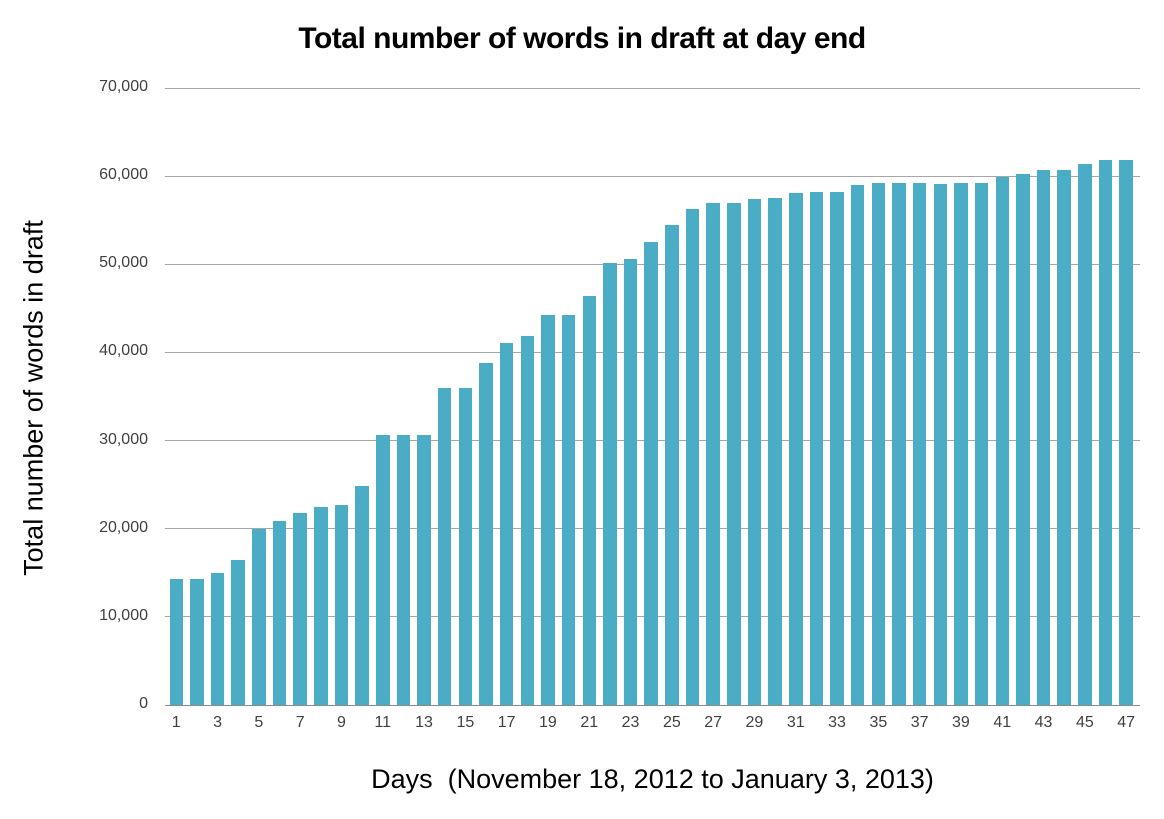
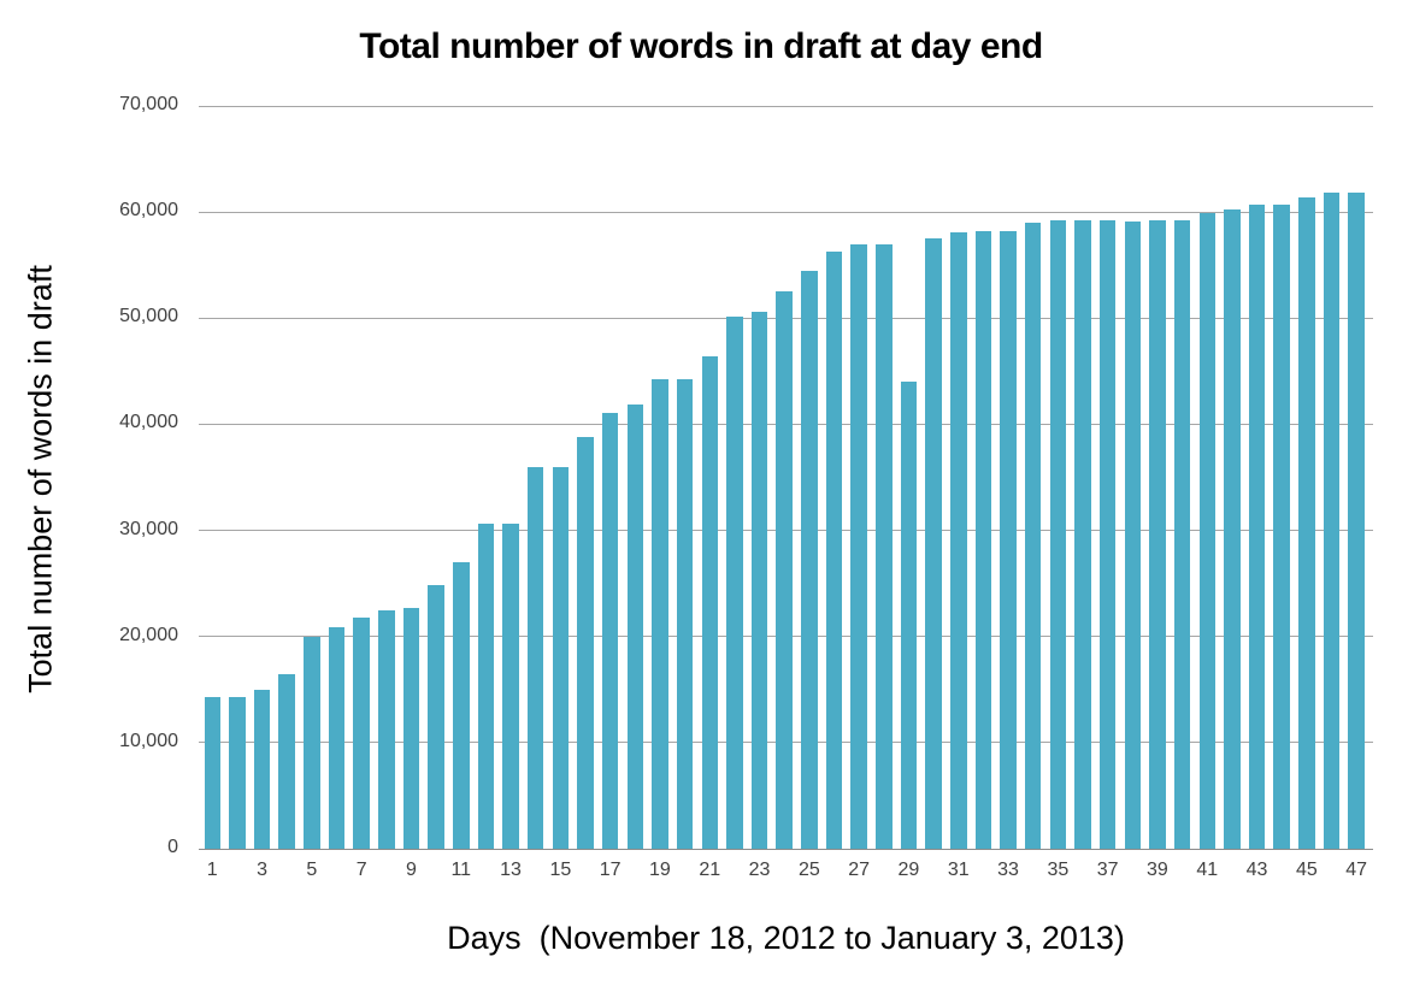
11: 31000 -> 27000
29: 57000 -> 44000
